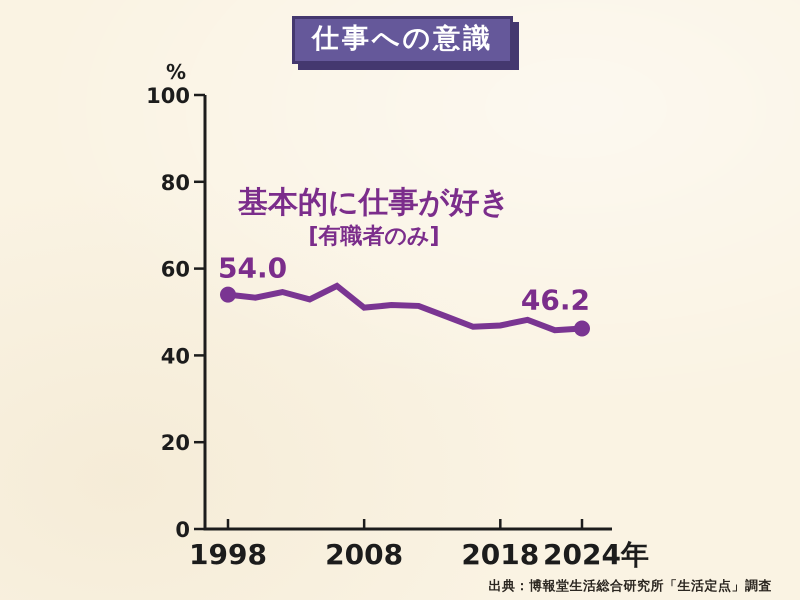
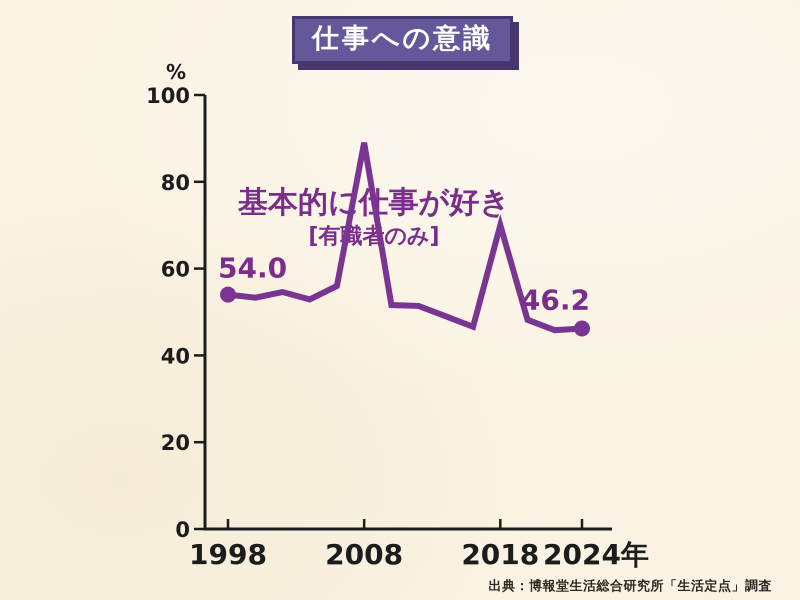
2008: 51 -> 89
2018: 47 -> 70
